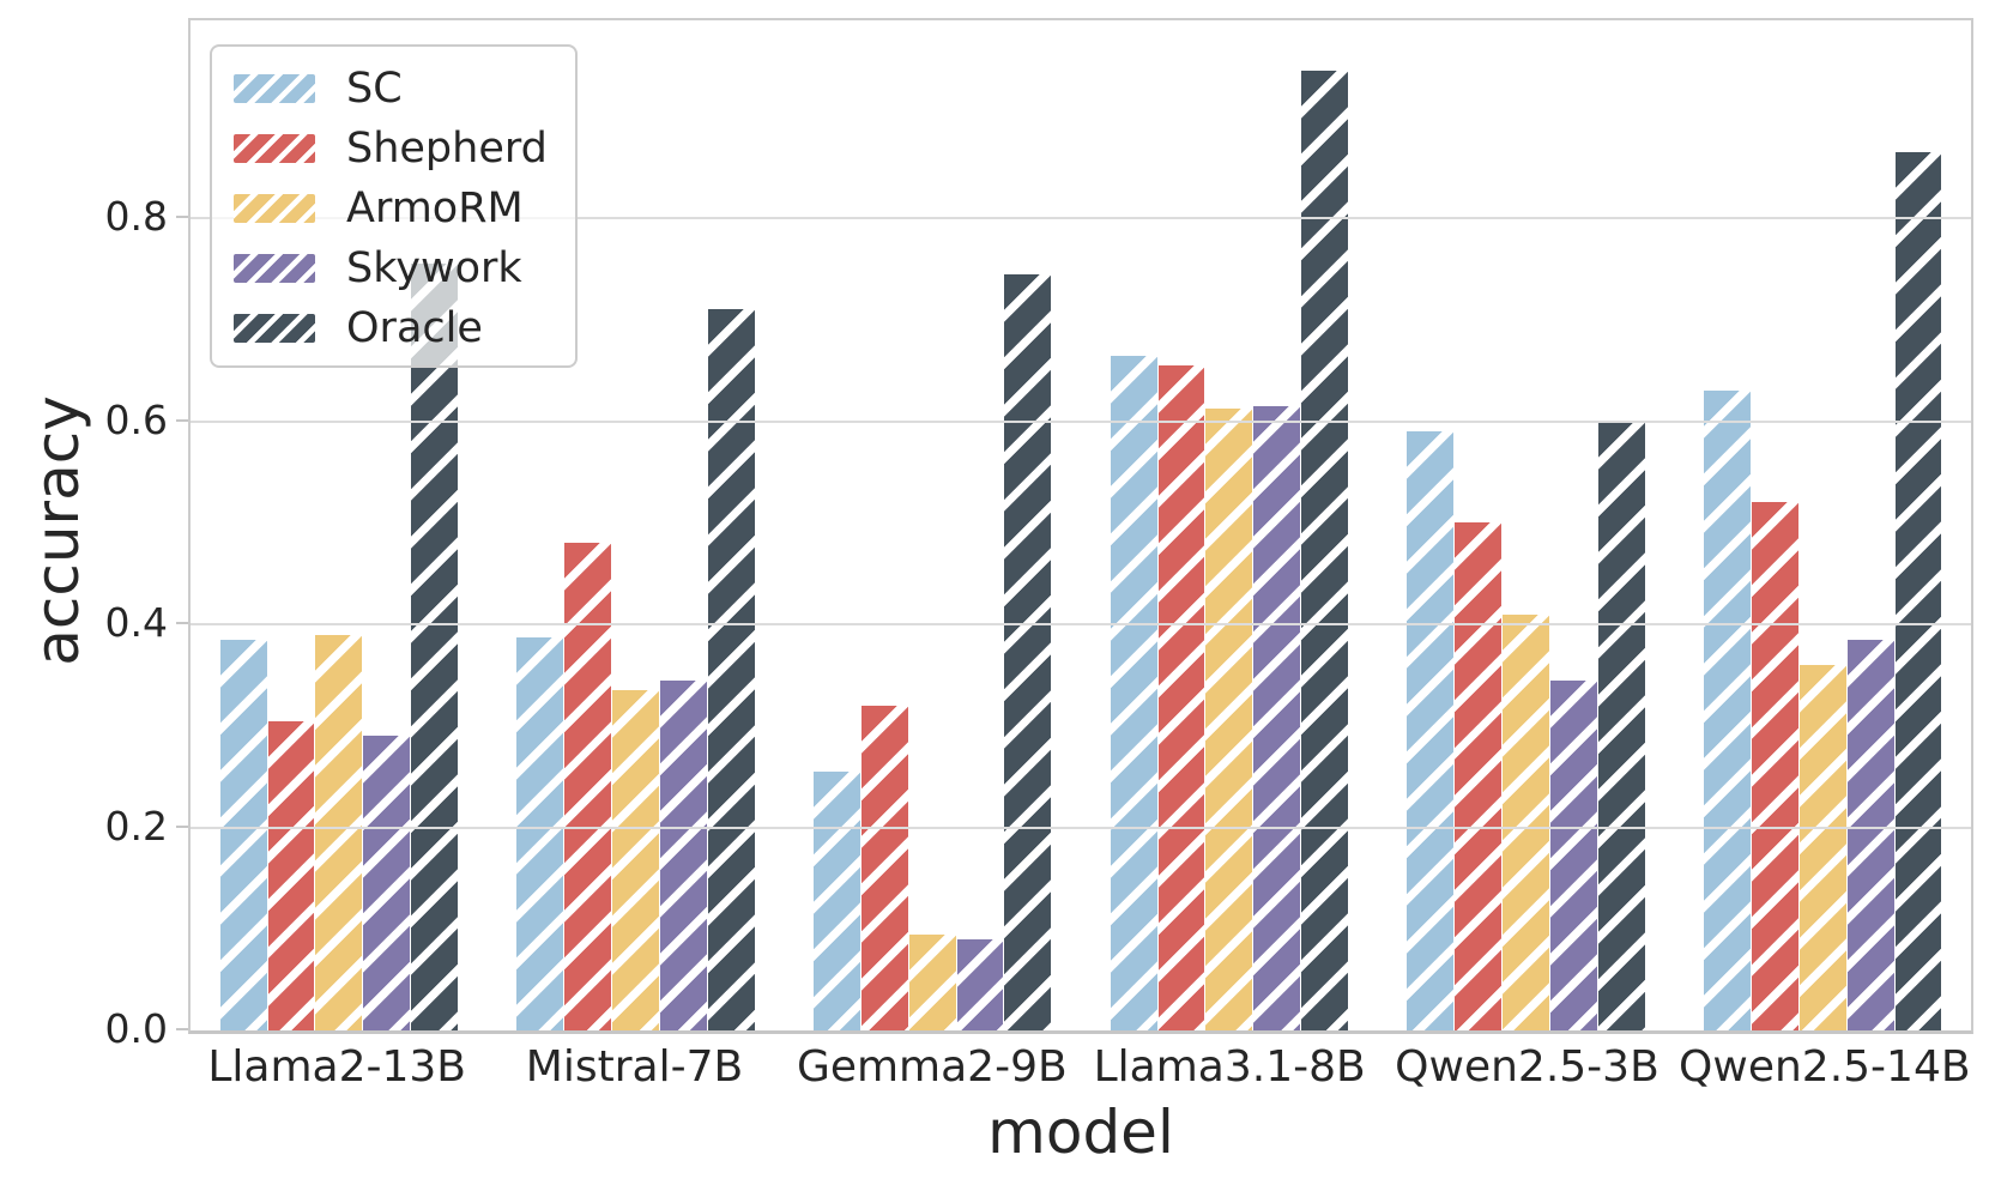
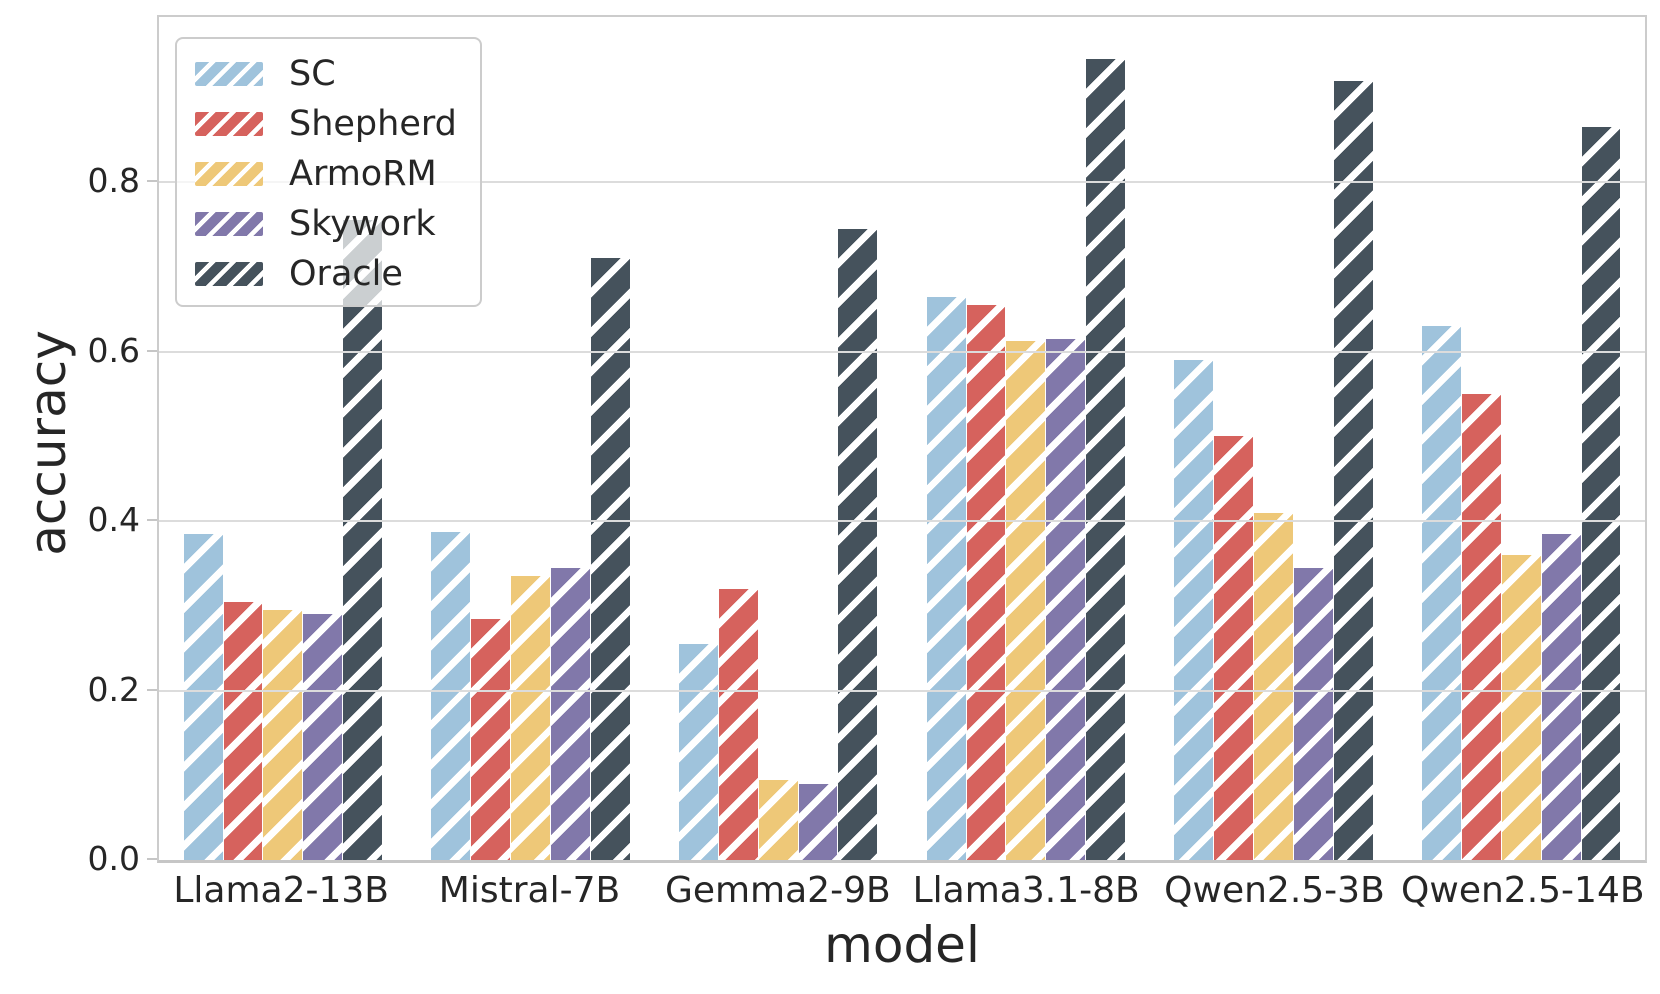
ArmoRM/Llama2-13B: 0.39 -> 0.29
Shepherd/Mistral-7B: 0.48 -> 0.28
Oracle/Qwen2.5-3B: 0.60 -> 0.92
Shepherd/Qwen2.5-14B: 0.52 -> 0.55
